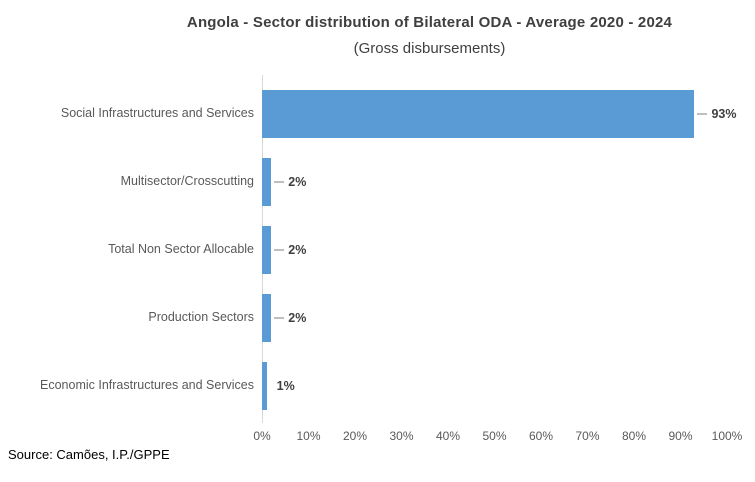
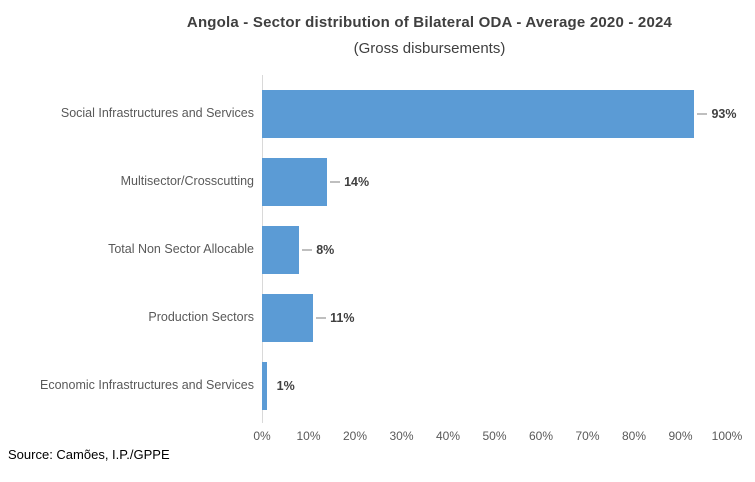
Multisector/Crosscutting: 2% -> 14%
Total Non Sector Allocable: 2% -> 8%
Production Sectors: 2% -> 11%
